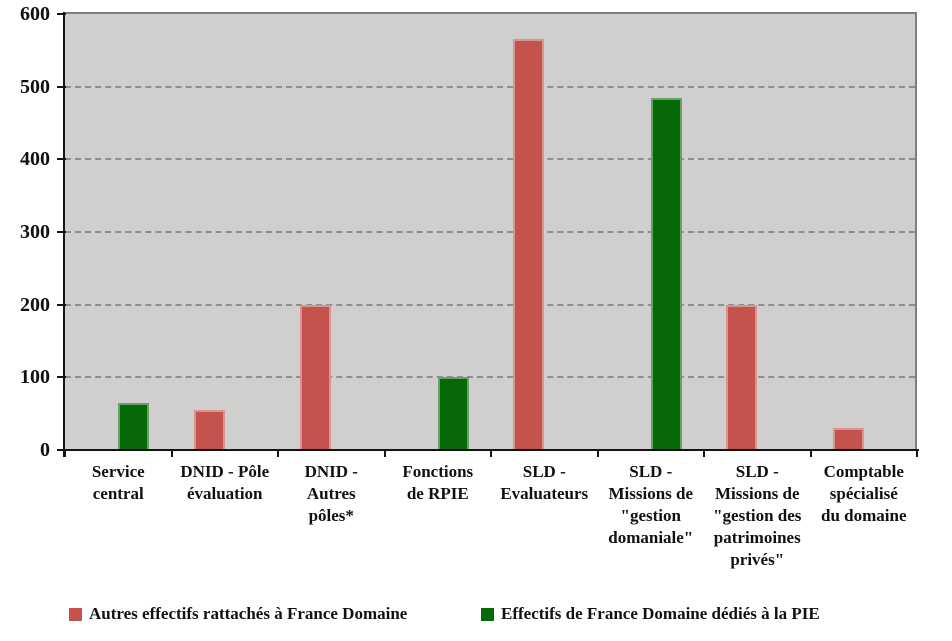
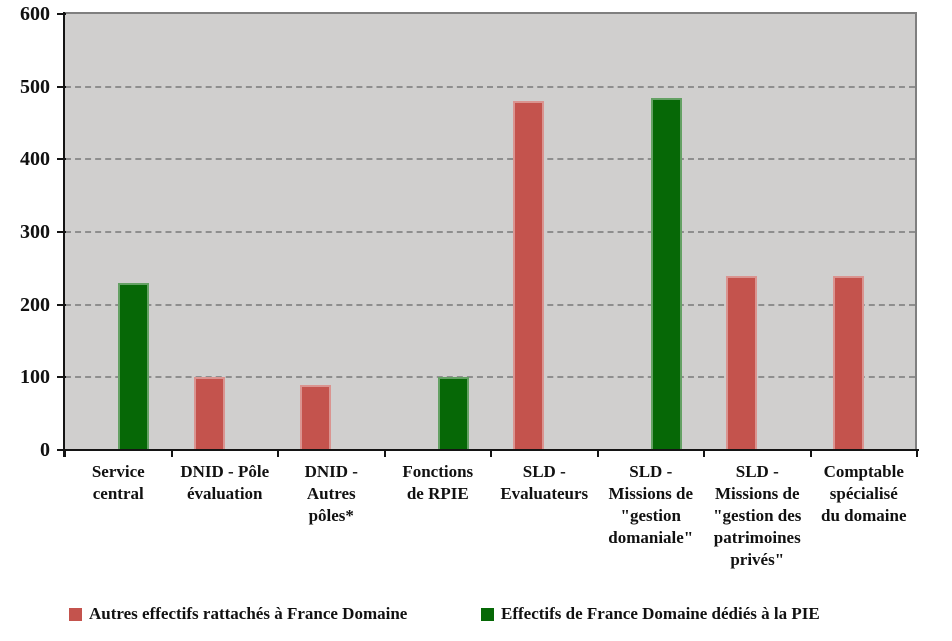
Effectifs de France Domaine dédiés à la PIE/Service central: 60 -> 230
Autres effectifs rattachés à France Domaine/DNID - Pôle évaluation: 60 -> 100
Autres effectifs rattachés à France Domaine/DNID - Autres pôles*: 200 -> 90
Autres effectifs rattachés à France Domaine/SLD - Evaluateurs: 560 -> 480
Autres effectifs rattachés à France Domaine/SLD - Missions de "gestion des patrimoines privés": 200 -> 240
Autres effectifs rattachés à France Domaine/Comptable spécialisé du domaine: 30 -> 240
